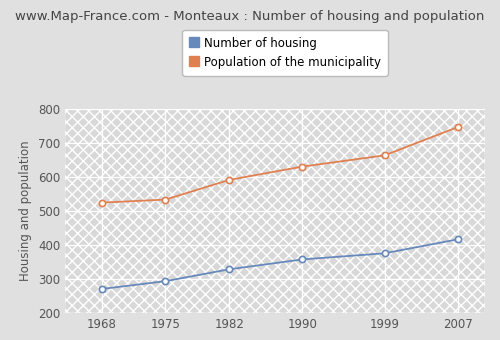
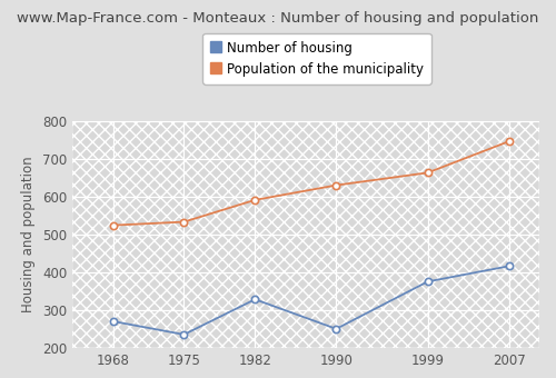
Number of housing/1975: 293 -> 235
Number of housing/1990: 357 -> 250
